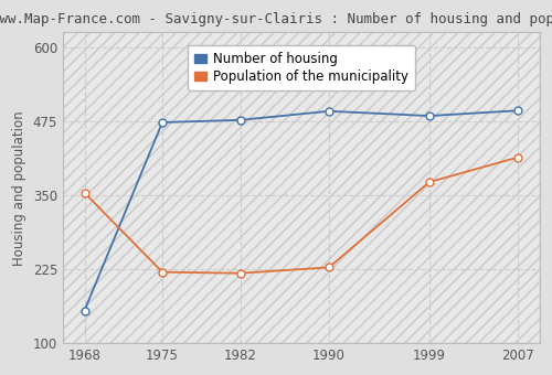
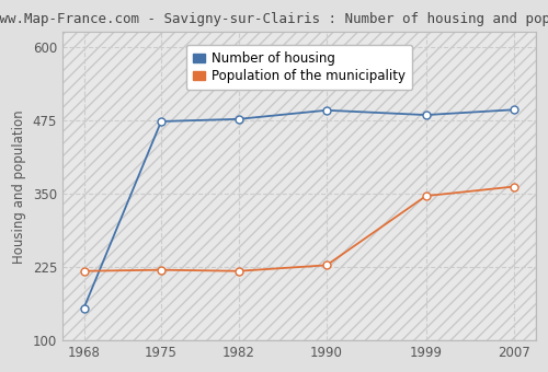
Population of the municipality/1968: 354 -> 218
Population of the municipality/1999: 372 -> 346
Population of the municipality/2007: 414 -> 362
